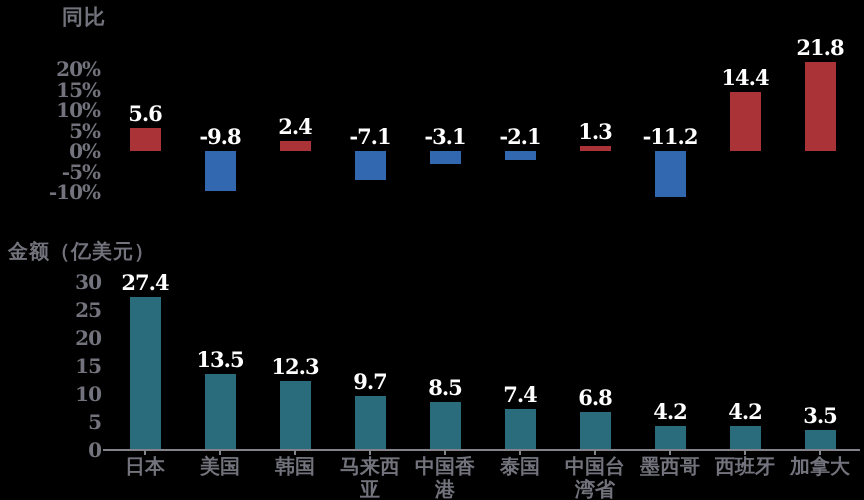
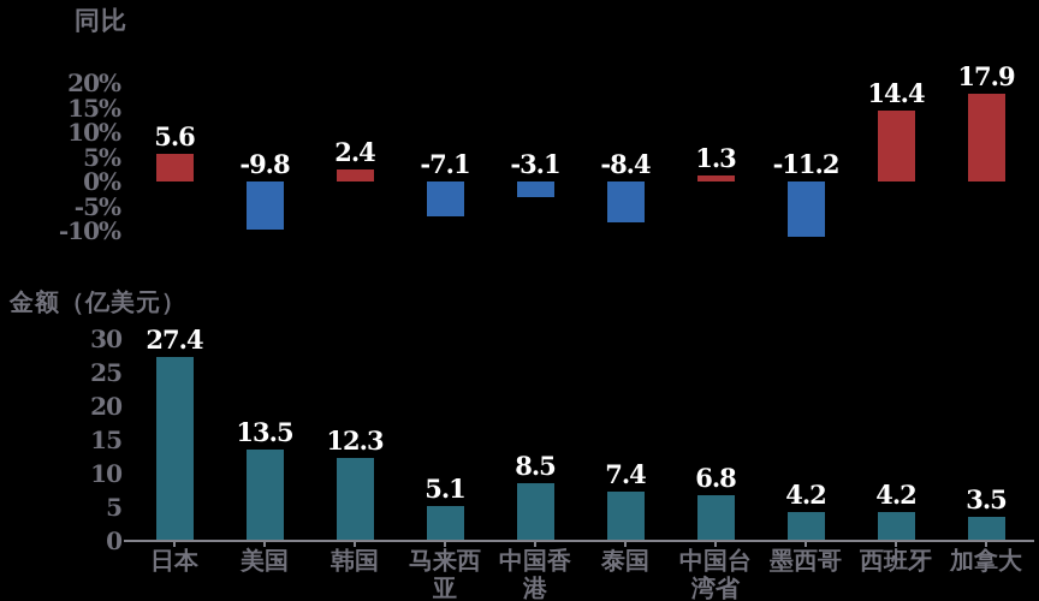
同比/泰国: -2.1 -> -8.4
同比/加拿大: 21.8 -> 17.9
金额（亿美元）/马来西亚: 9.7 -> 5.1
